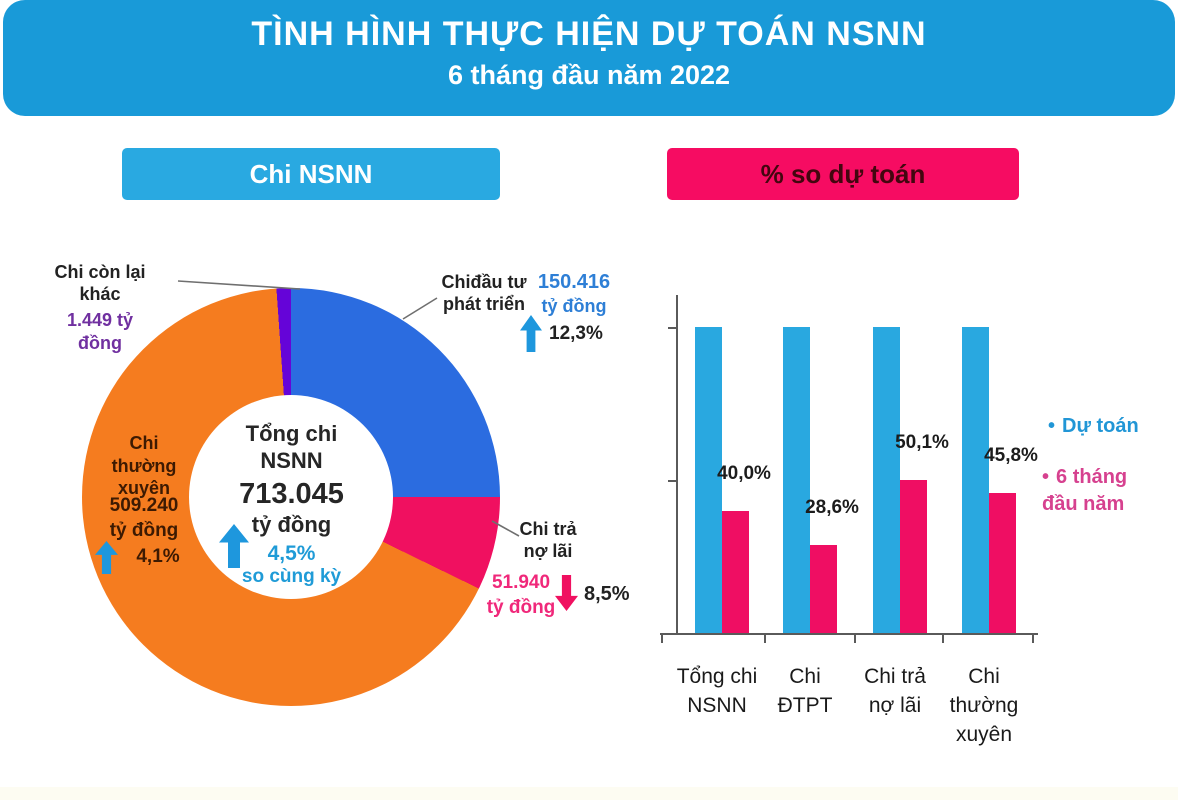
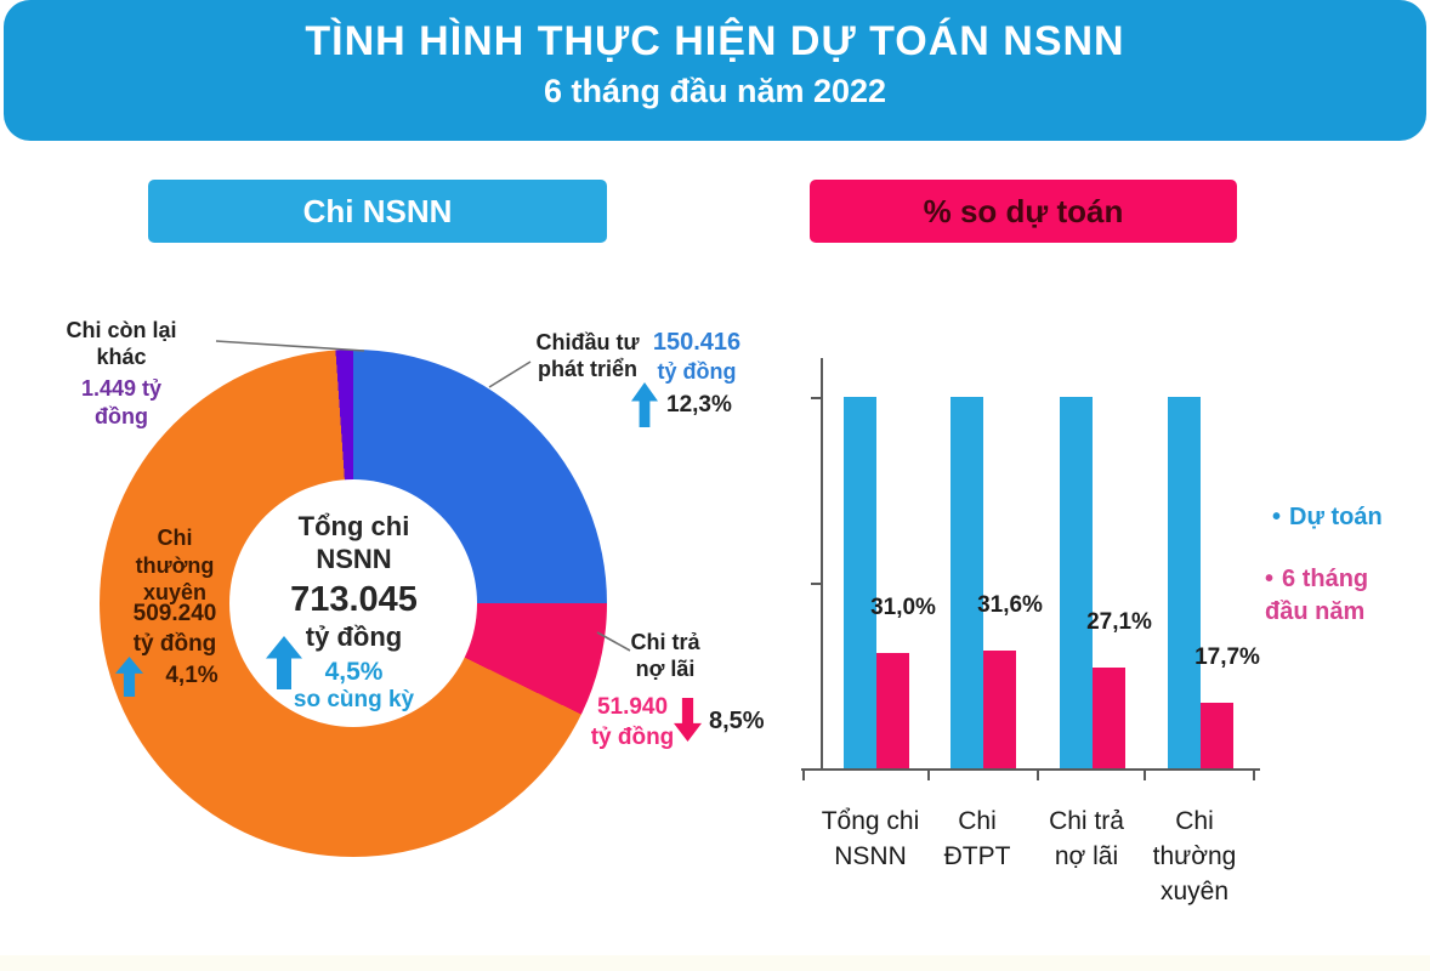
% so dự toán/6 tháng đầu năm/Tổng chi NSNN: 40,0% -> 31,0%
% so dự toán/6 tháng đầu năm/Chi ĐTPT: 28,6% -> 31,6%
% so dự toán/6 tháng đầu năm/Chi trả nợ lãi: 50,1% -> 27,1%
% so dự toán/6 tháng đầu năm/Chi thường xuyên: 45,8% -> 17,7%
